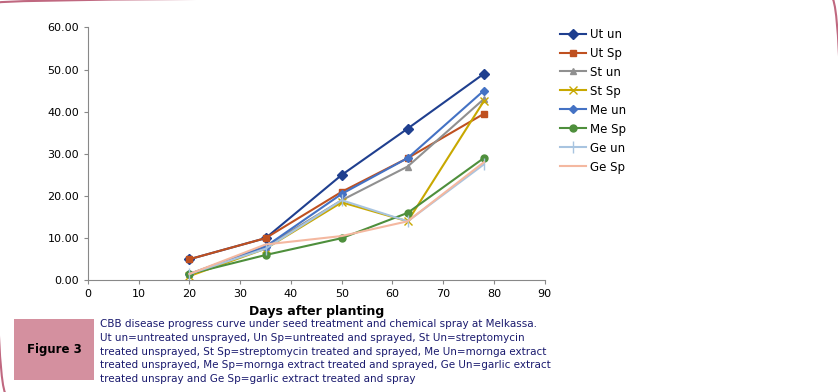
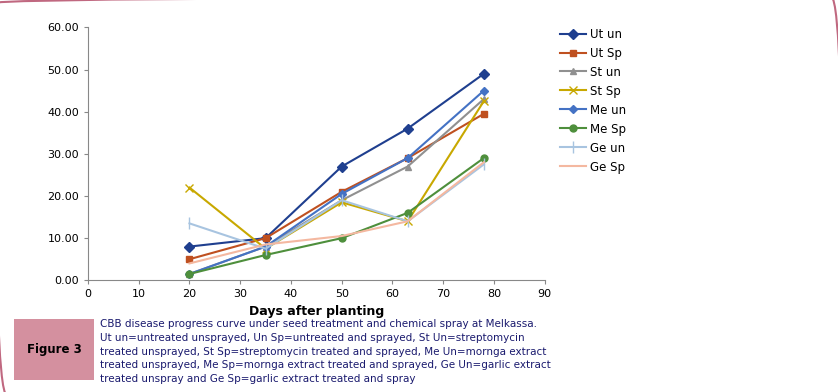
Ut un/20: 5 -> 8
St Sp/20: 1.0 -> 22.0
Ge un/20: 1.5 -> 13.5
Ge Sp/20: 1.5 -> 4.0
Ut un/50: 25 -> 27
